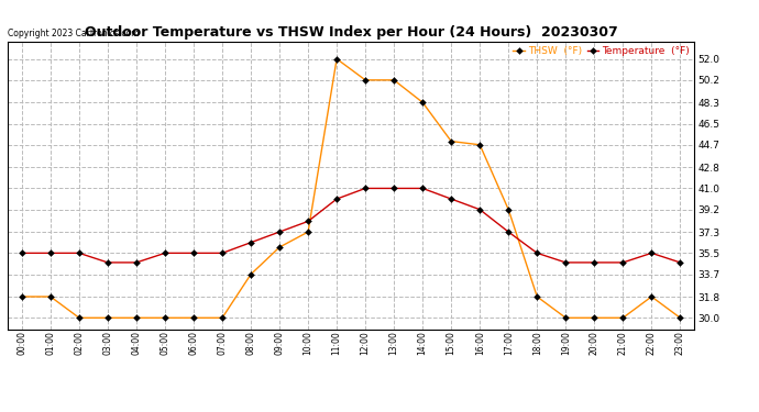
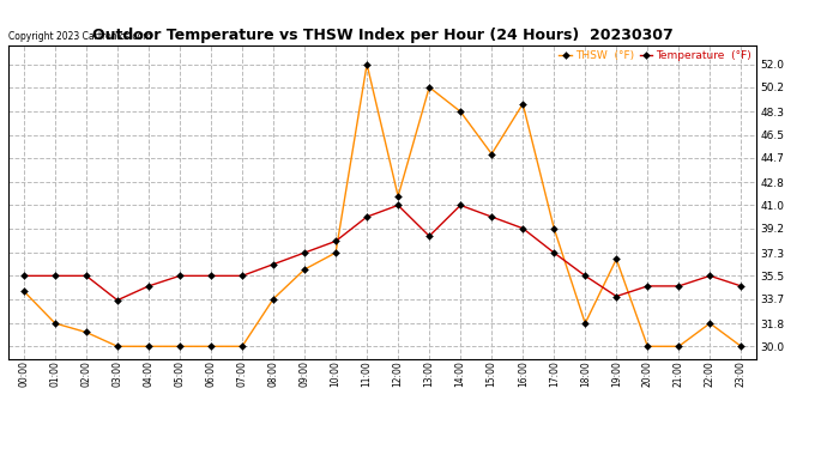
THSW (°F)/00:00: 31.8 -> 34.3
THSW (°F)/02:00: 30.0 -> 31.1
Temperature (°F)/03:00: 34.7 -> 33.6
THSW (°F)/12:00: 50.2 -> 41.7
Temperature (°F)/13:00: 41.0 -> 38.6
THSW (°F)/16:00: 44.7 -> 48.9
Temperature (°F)/19:00: 34.7 -> 33.9
THSW (°F)/19:00: 30.0 -> 36.8
